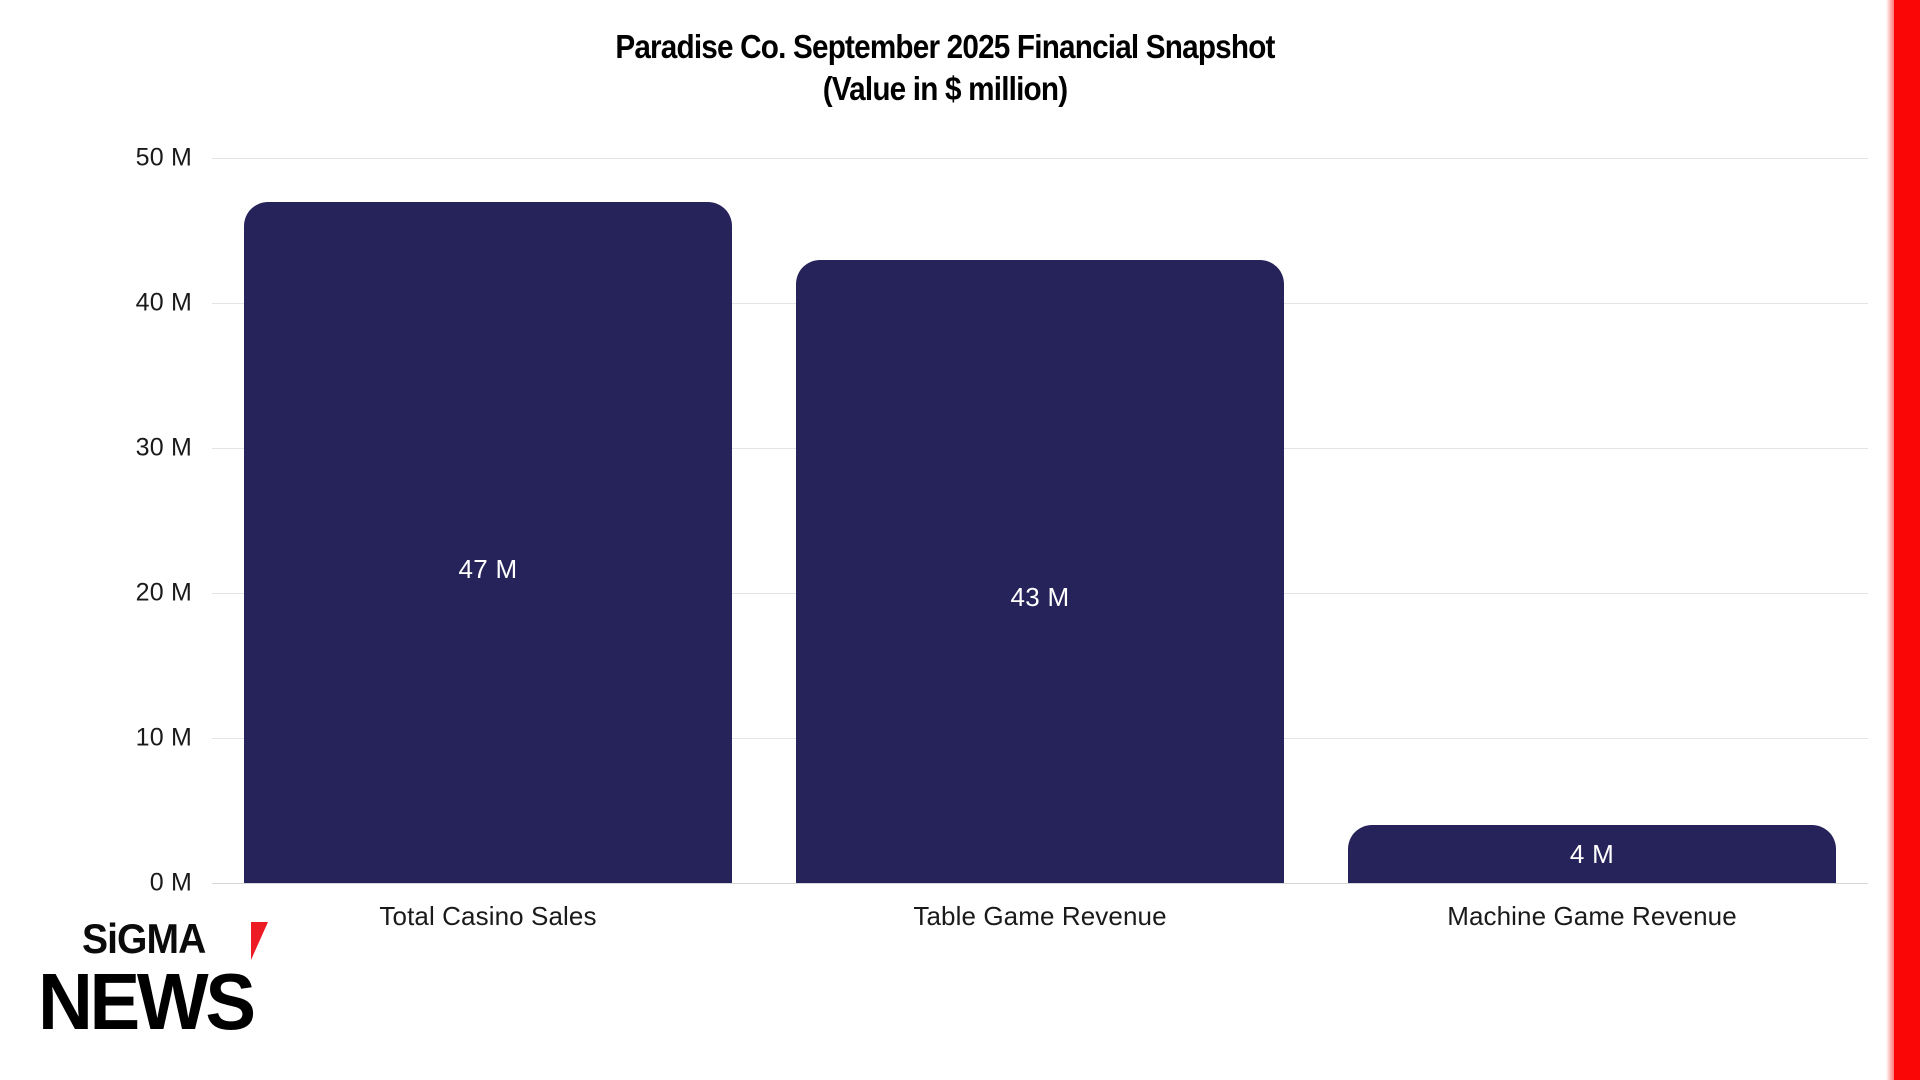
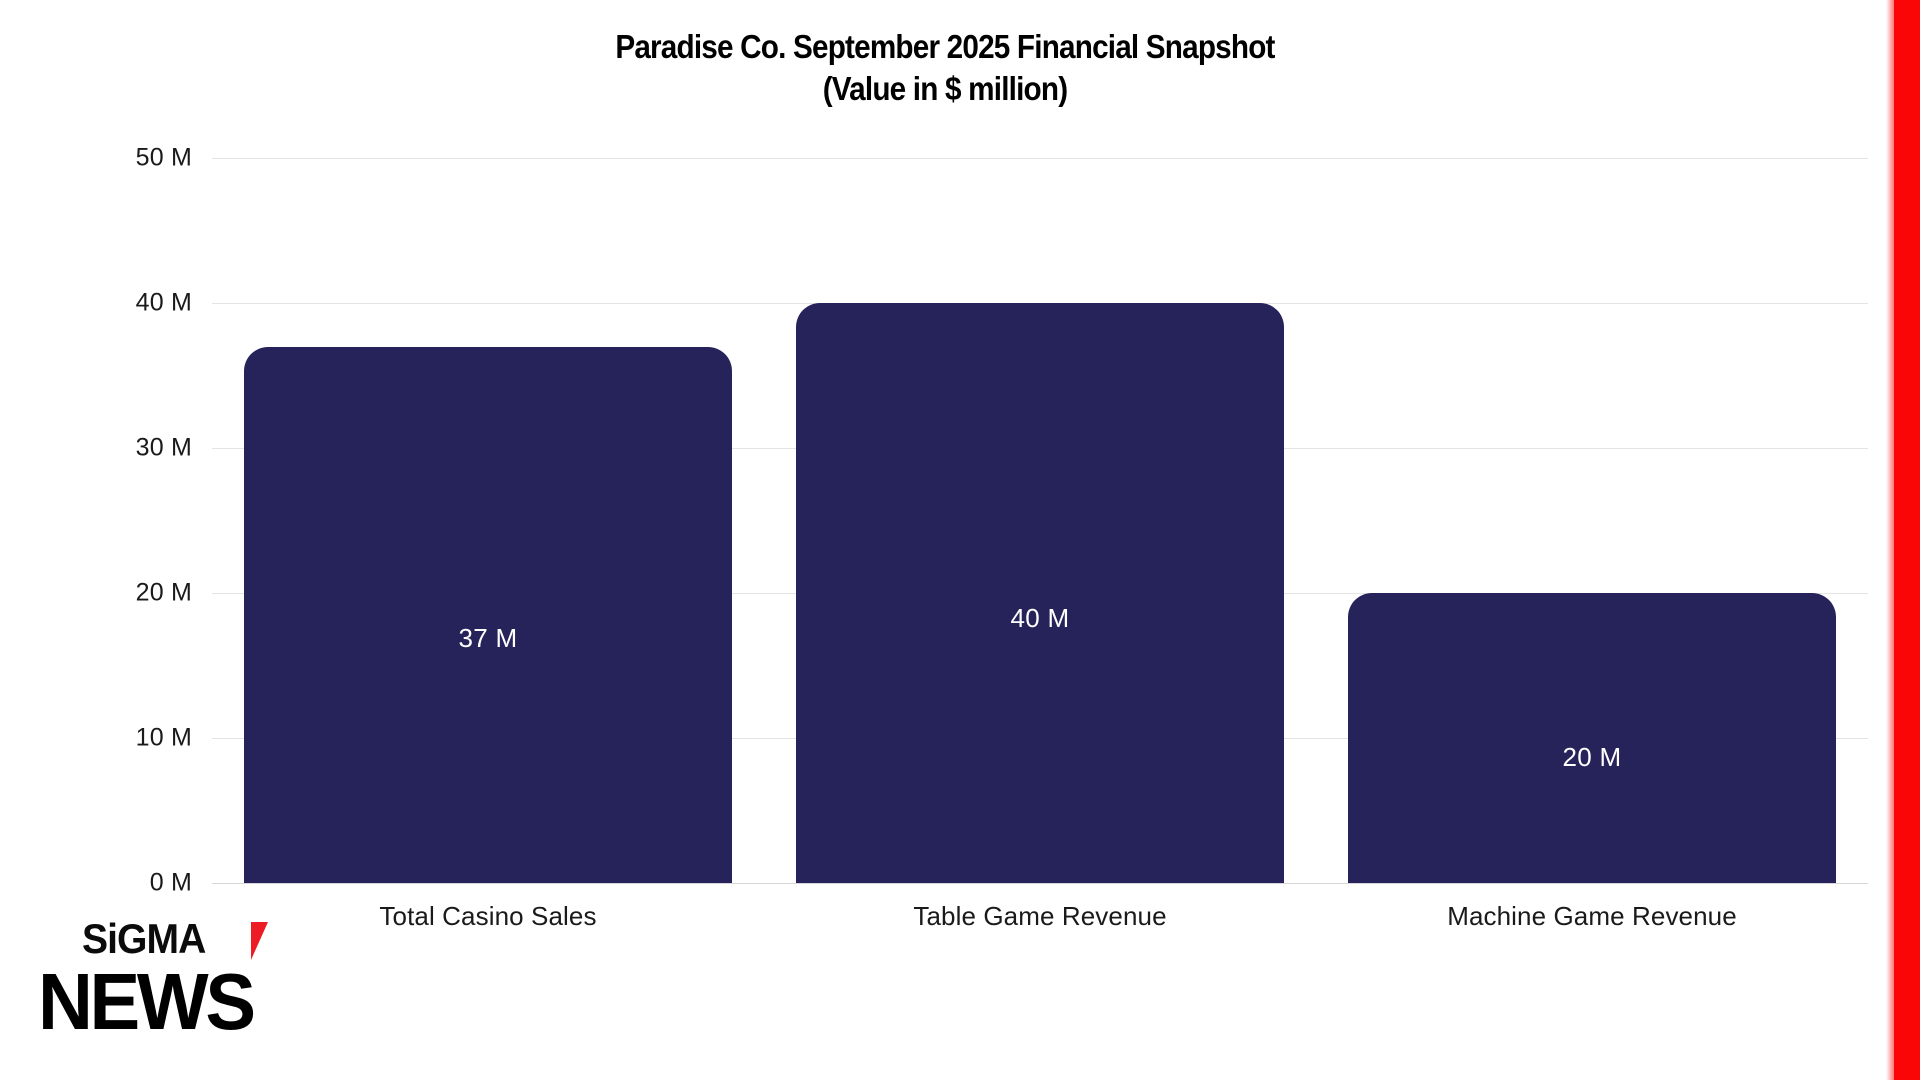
Total Casino Sales: 47 -> 37
Table Game Revenue: 43 -> 40
Machine Game Revenue: 4 -> 20
